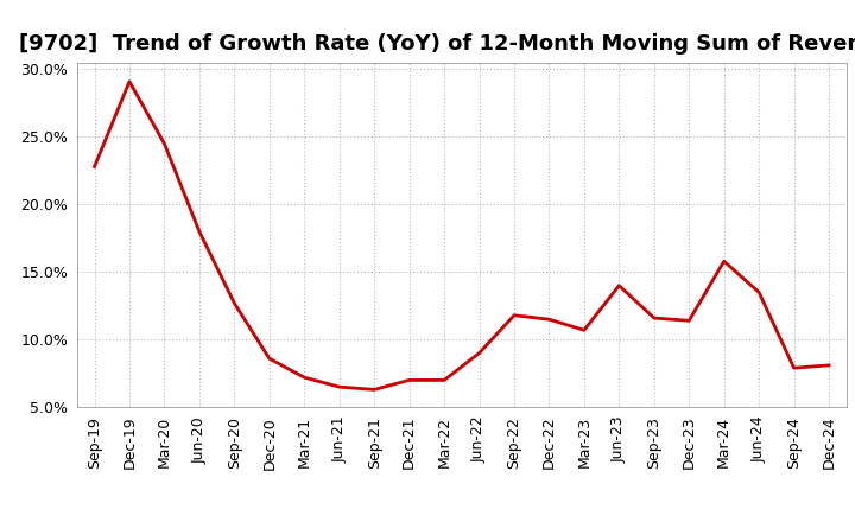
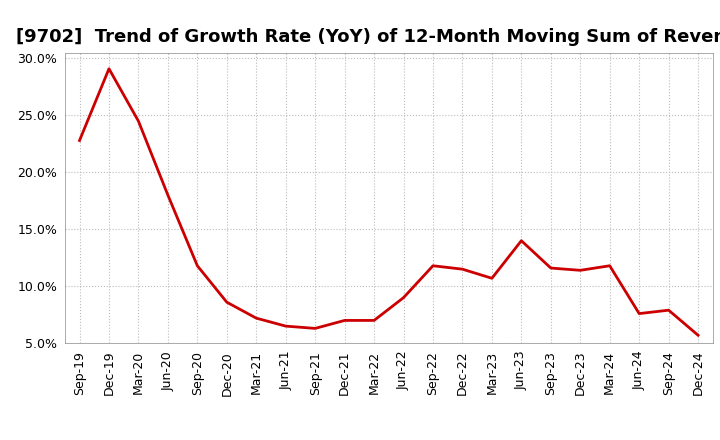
Sep-20: 12.7% -> 11.8%
Mar-24: 15.8% -> 11.8%
Jun-24: 13.5% -> 7.6%
Dec-24: 8.1% -> 5.7%
